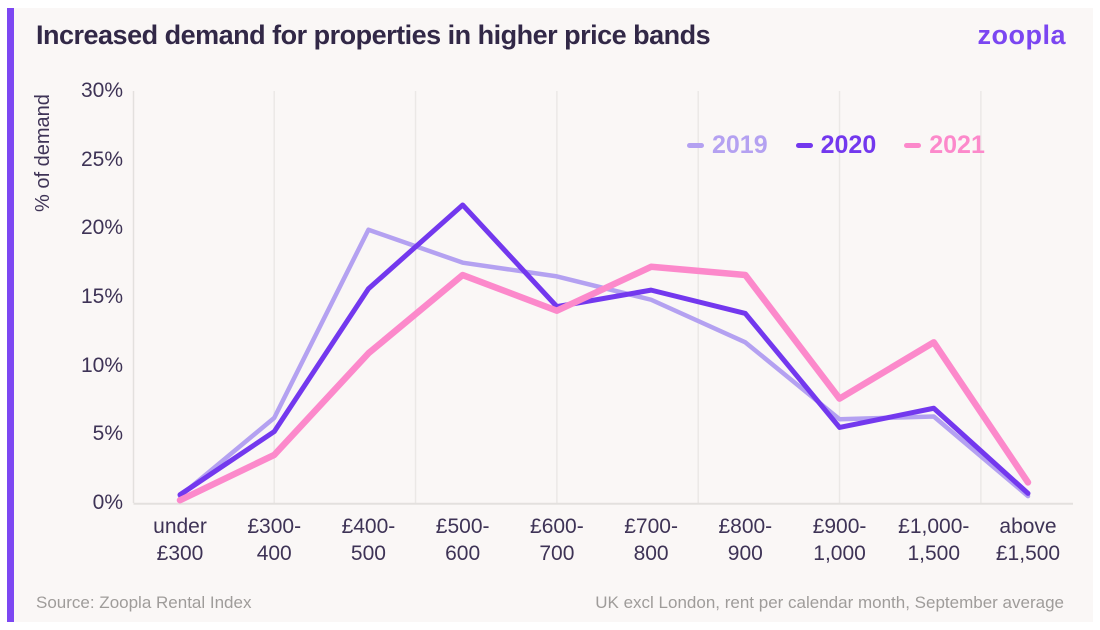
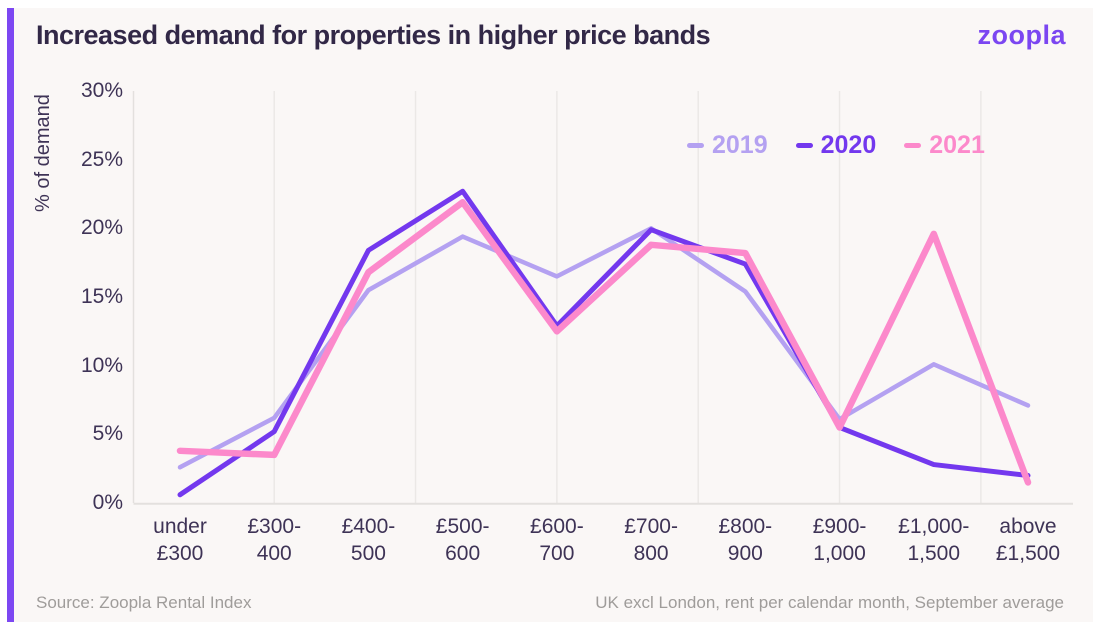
2019/under £300: 0.5% -> 2.6%
2021/under £300: 0.2% -> 3.8%
2019/£400-500: 19.9% -> 15.5%
2020/£400-500: 15.6% -> 18.4%
2021/£400-500: 10.9% -> 16.8%
2019/£500-600: 17.5% -> 19.4%
2020/£500-600: 21.7% -> 22.7%
2021/£500-600: 16.6% -> 21.9%
2020/£600-700: 14.3% -> 12.9%
2021/£600-700: 14.0% -> 12.5%
2019/£700-800: 14.8% -> 20.0%
2020/£700-800: 15.5% -> 19.9%
2021/£700-800: 17.2% -> 18.8%
2019/£800-900: 11.7% -> 15.4%
2020/£800-900: 13.8% -> 17.4%
2021/£800-900: 16.6% -> 18.2%
2021/£900-1,000: 7.6% -> 5.5%
2019/£1,000-1,500: 6.3% -> 10.1%
2020/£1,000-1,500: 6.9% -> 2.8%
2021/£1,000-1,500: 11.7% -> 19.6%
2019/above £1,500: 0.5% -> 7.1%
2020/above £1,500: 0.7% -> 2.0%
